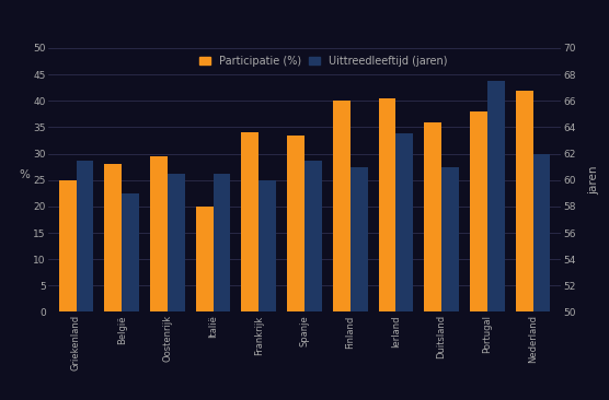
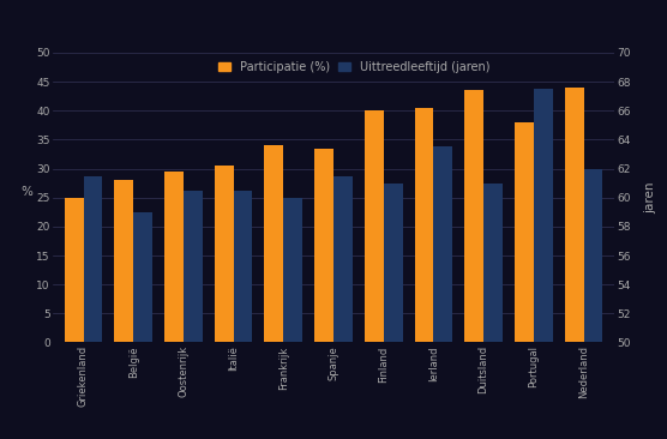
Participatie (%)/Italië: 20.0 -> 30.5
Participatie (%)/Duitsland: 36.0 -> 43.5
Participatie (%)/Nederland: 42.0 -> 44.0
